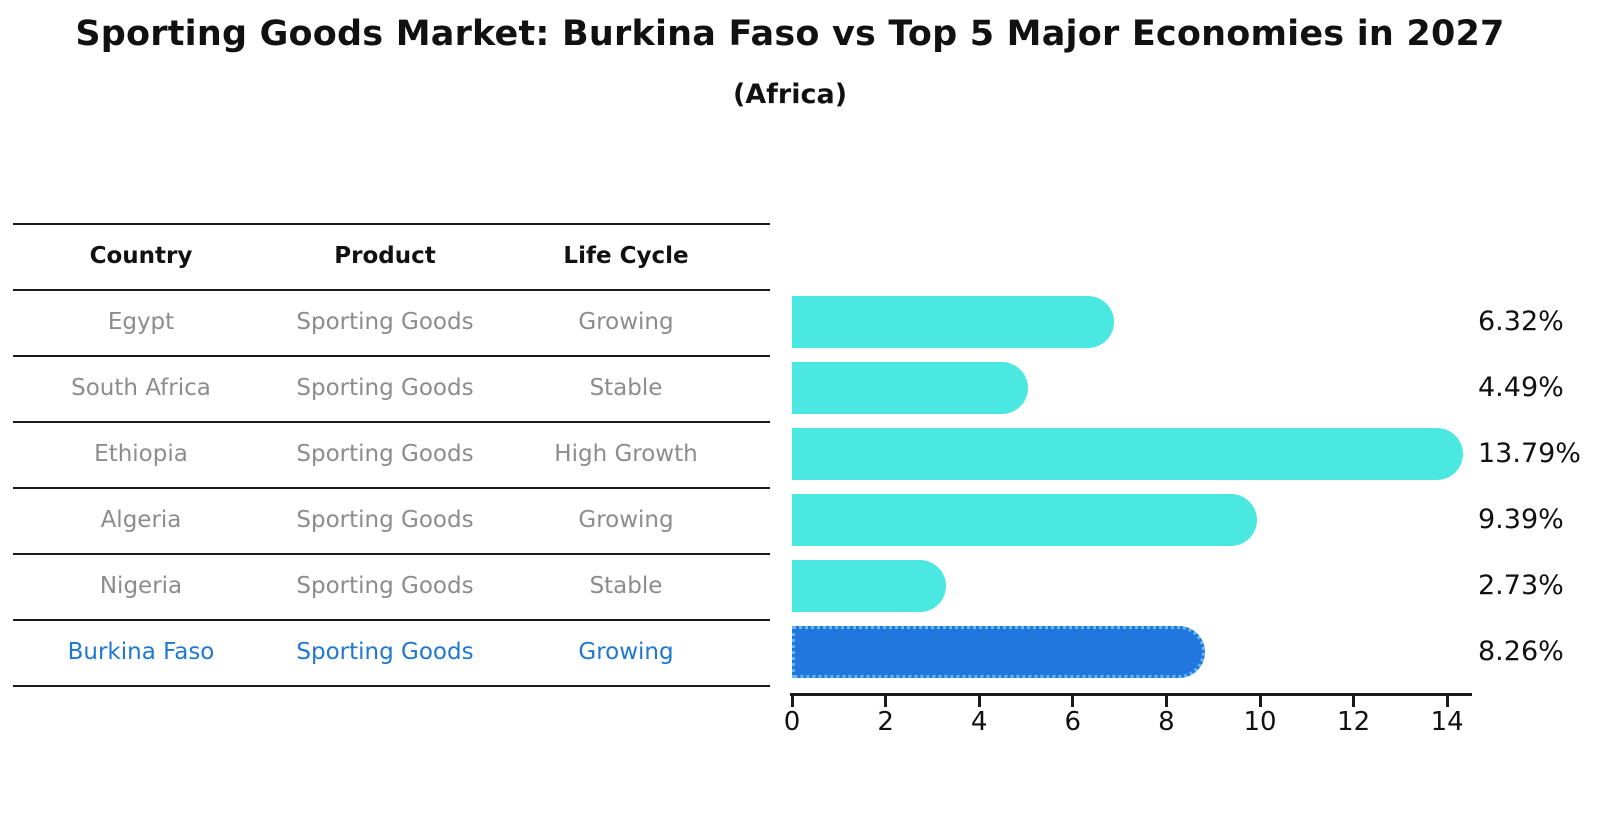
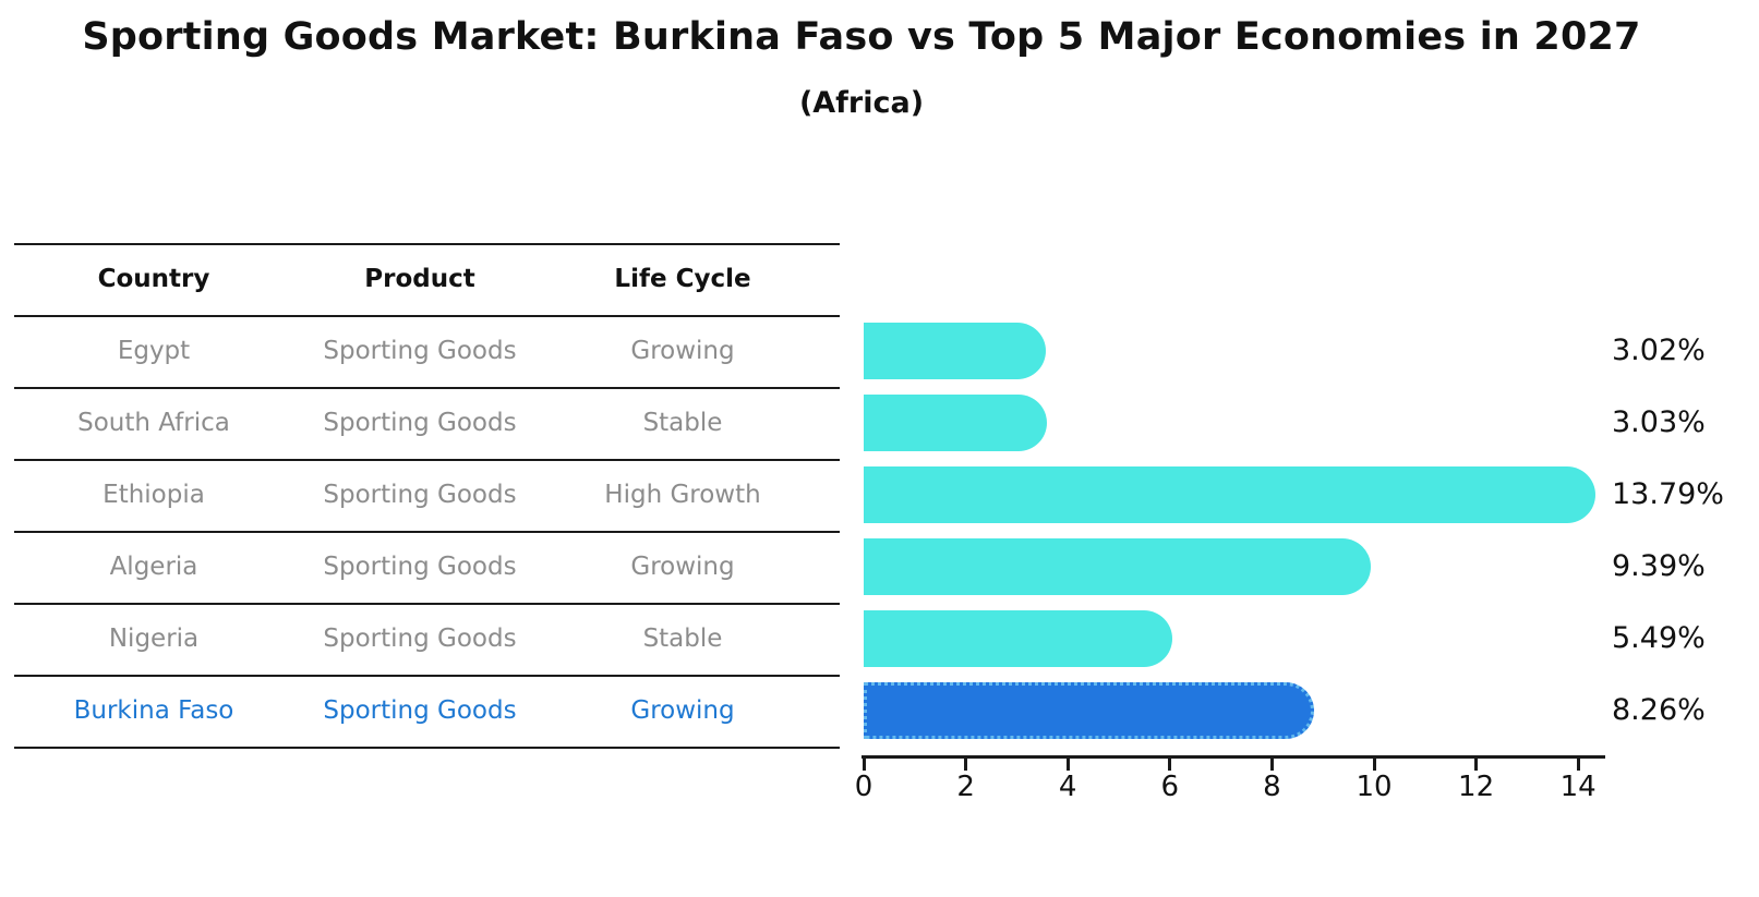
Egypt: 6.32% -> 3.02%
South Africa: 4.49% -> 3.03%
Nigeria: 2.73% -> 5.49%
